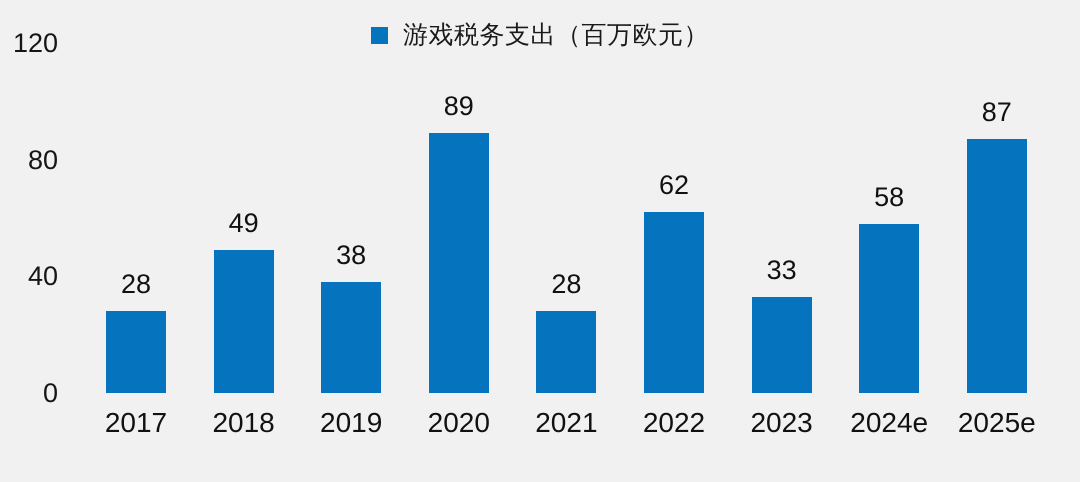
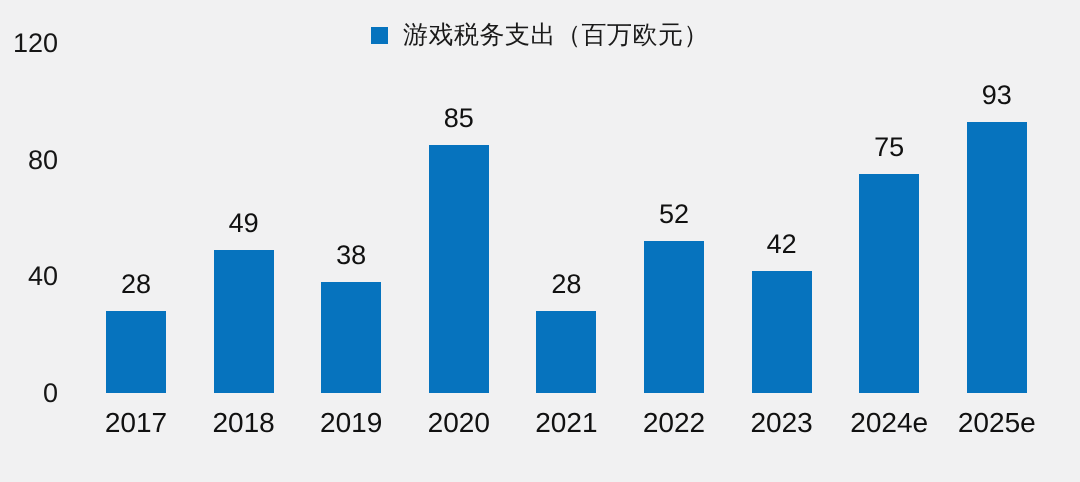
2020: 89 -> 85
2022: 62 -> 52
2023: 33 -> 42
2024e: 58 -> 75
2025e: 87 -> 93
